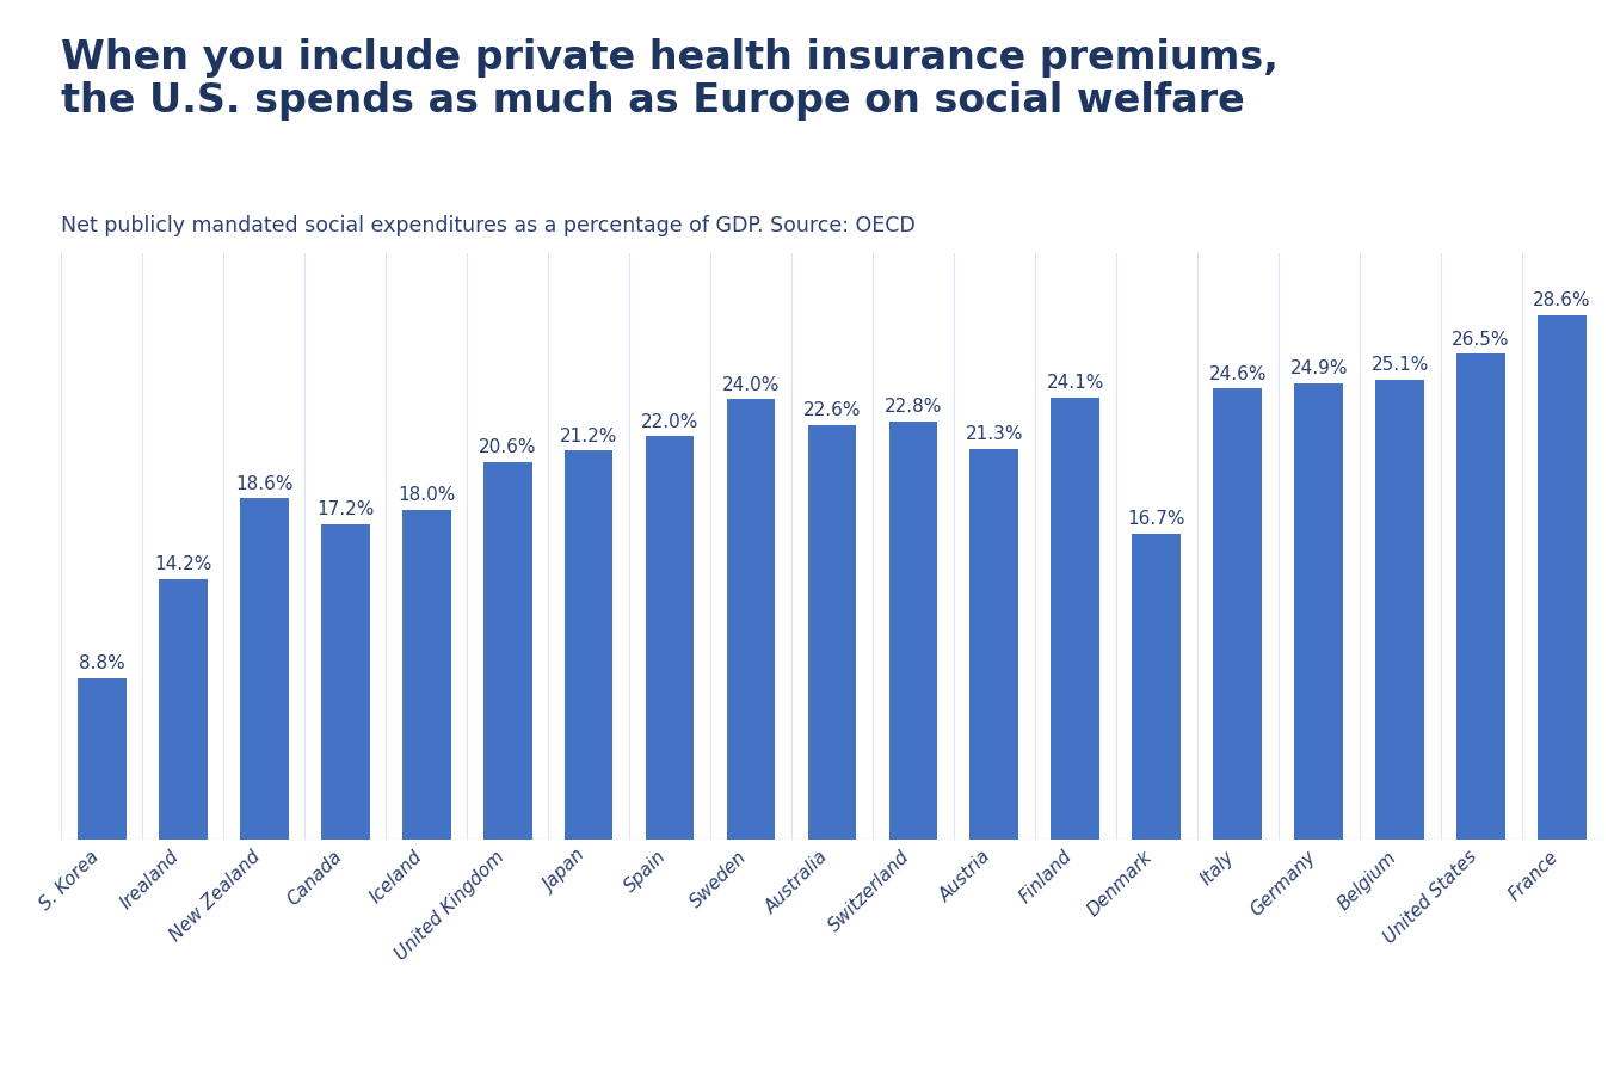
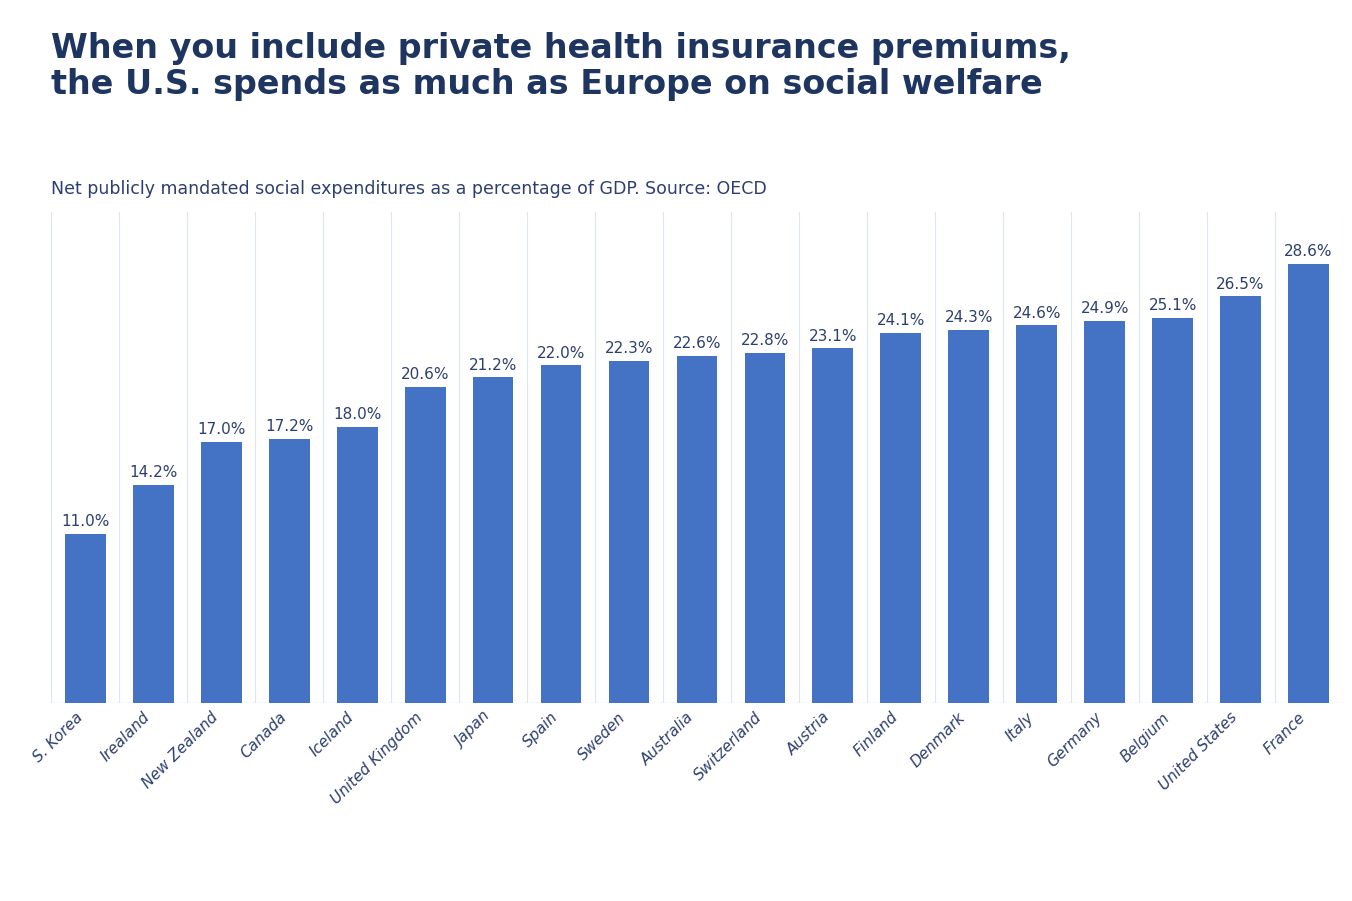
S. Korea: 8.8% -> 11.0%
New Zealand: 18.6% -> 17.0%
Sweden: 24.0% -> 22.3%
Austria: 21.3% -> 23.1%
Denmark: 16.7% -> 24.3%
